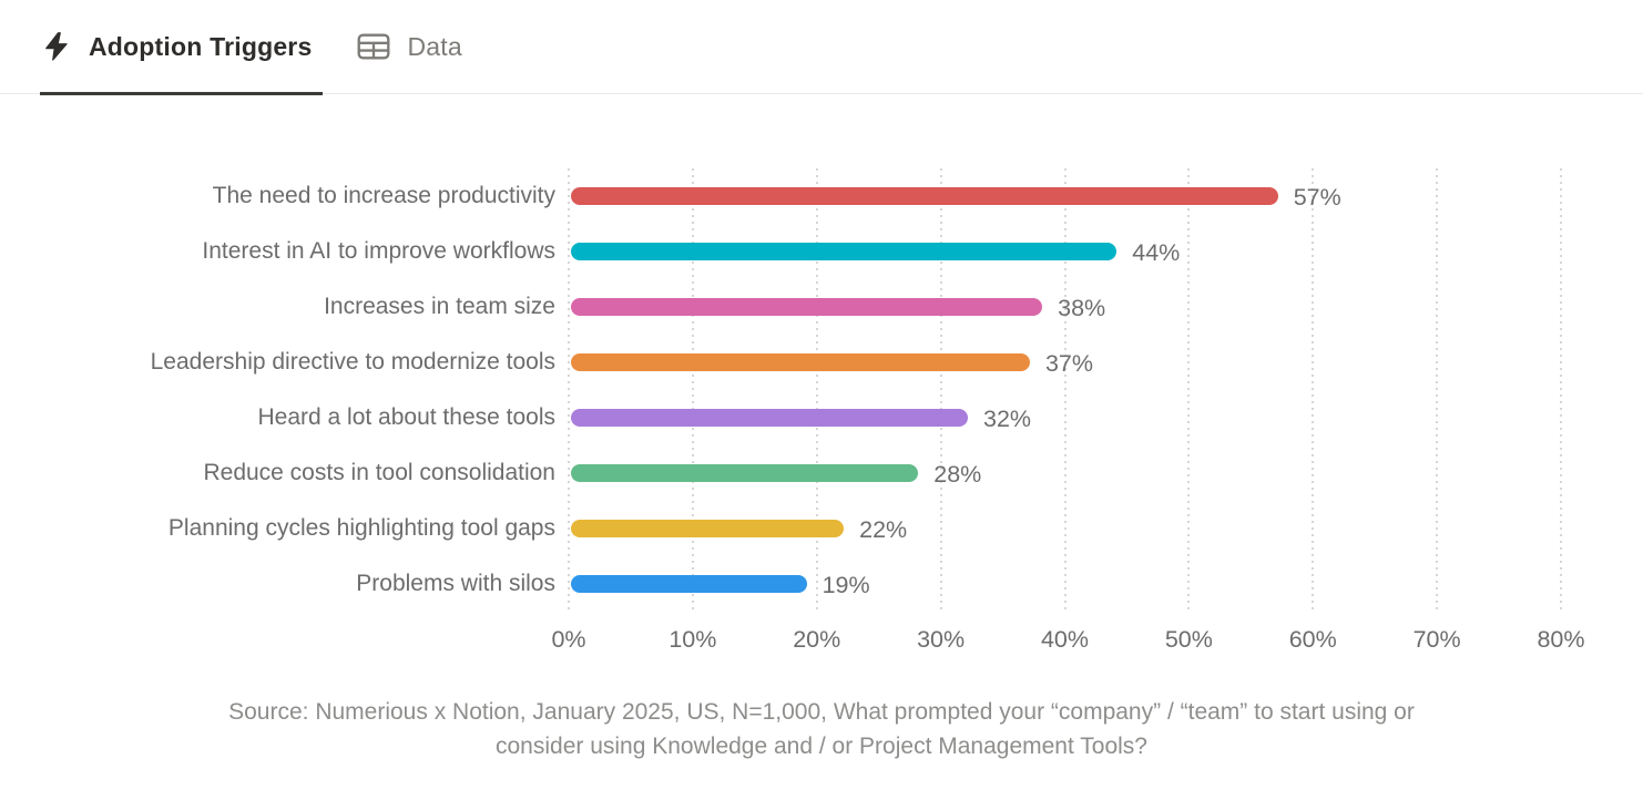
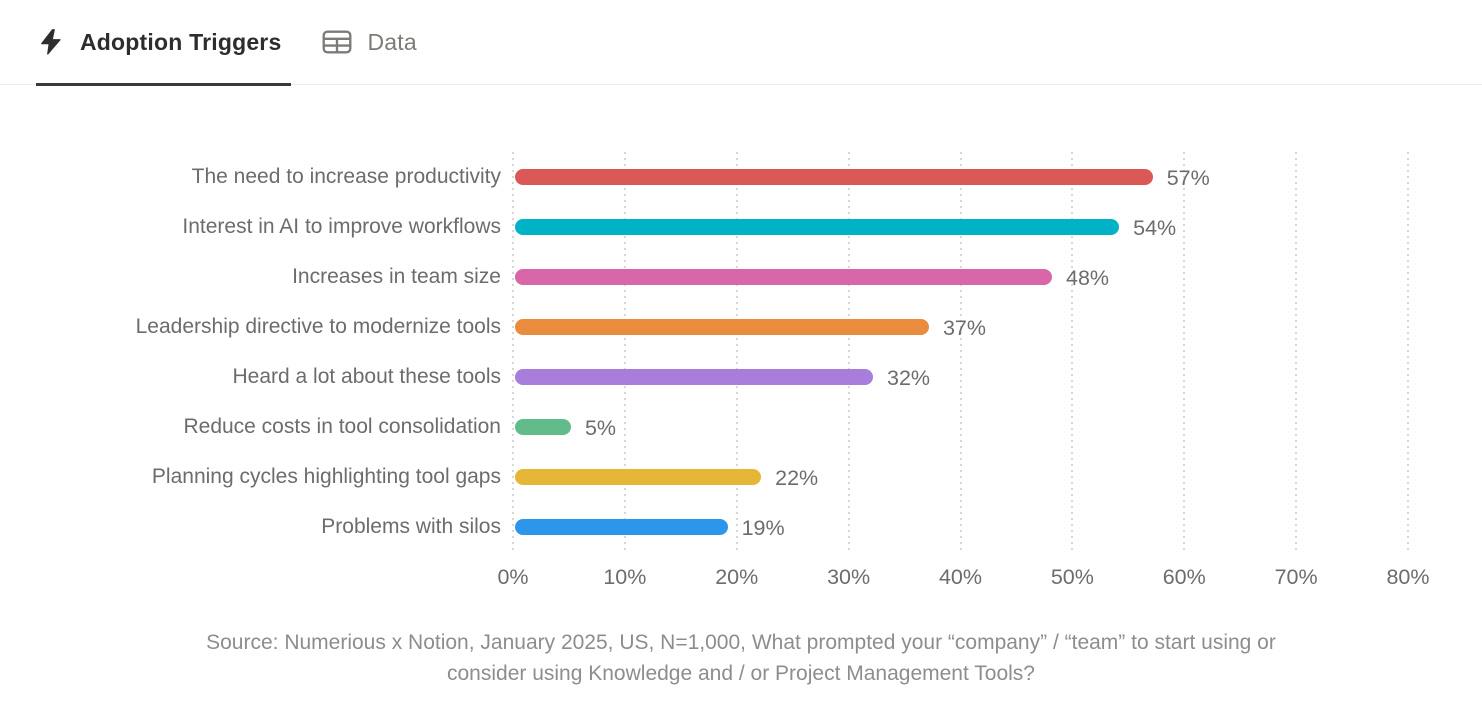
Interest in AI to improve workflows: 44% -> 54%
Increases in team size: 38% -> 48%
Reduce costs in tool consolidation: 28% -> 5%
